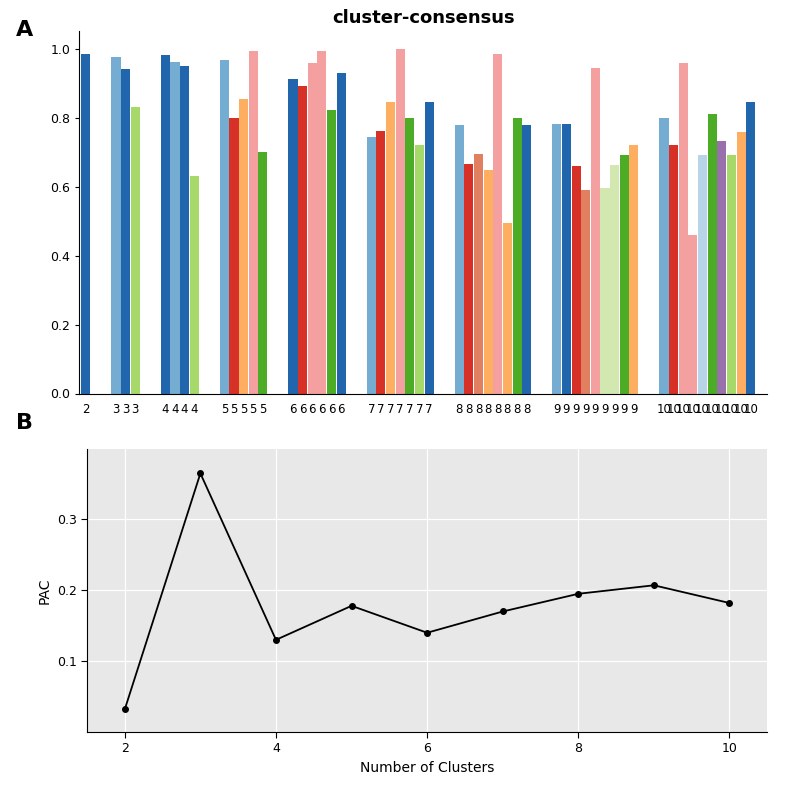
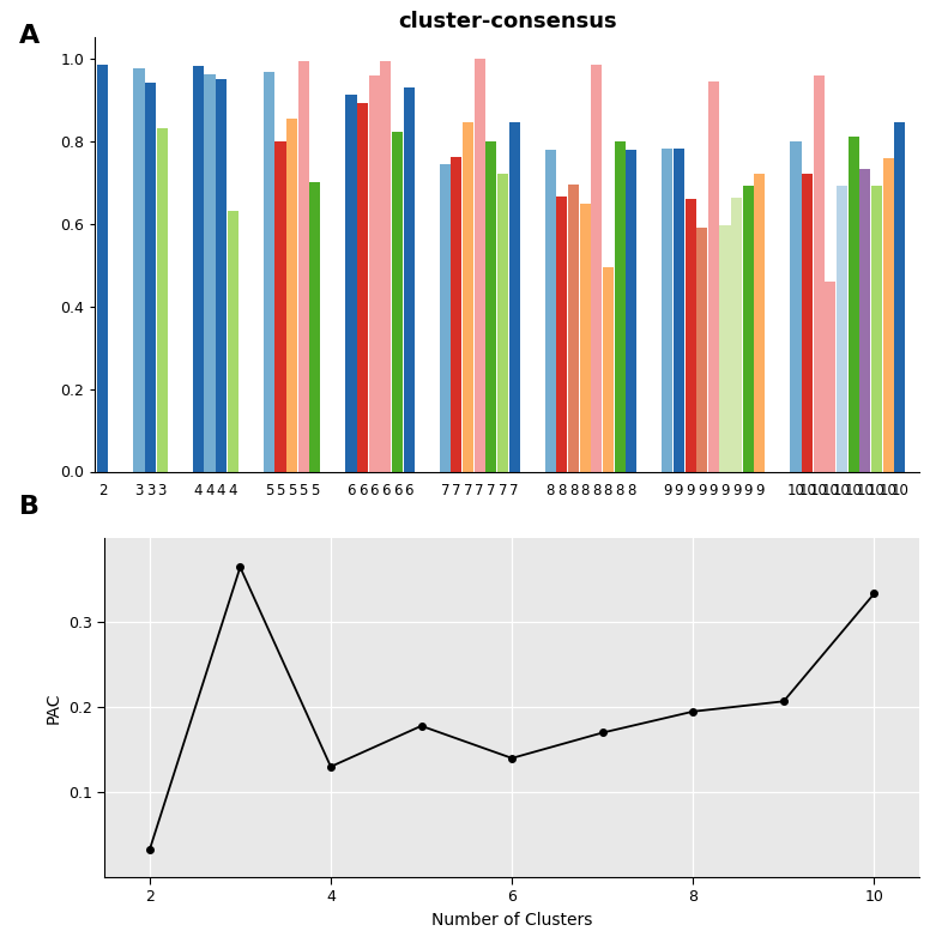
10: 0.182 -> 0.334
